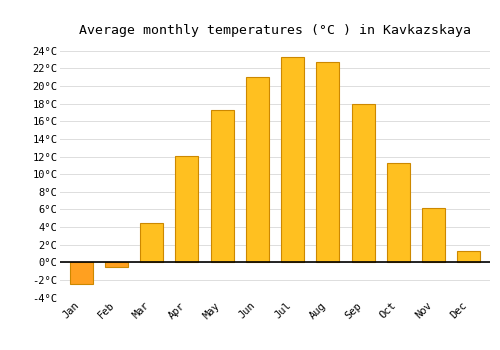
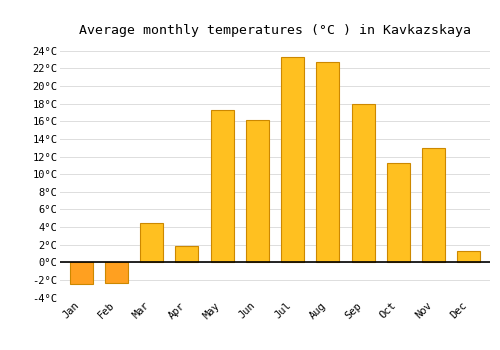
Feb: -0.5°C -> -2.4°C
Apr: 12.1°C -> 1.8°C
Jun: 21.0°C -> 16.2°C
Nov: 6.2°C -> 13.0°C
